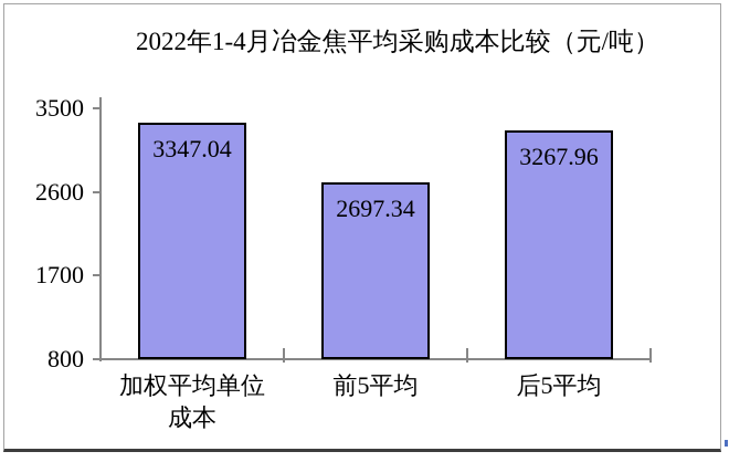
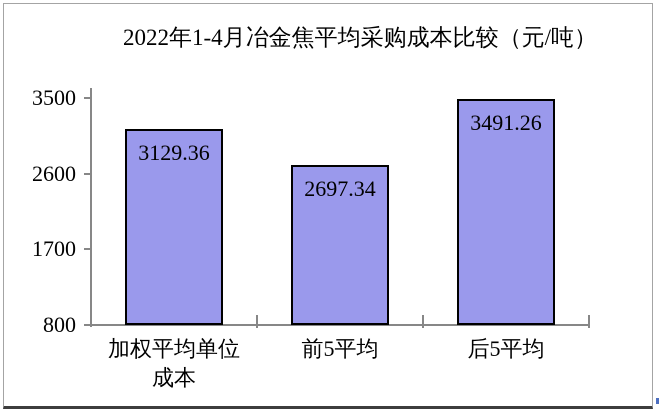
加权平均单位成本: 3347.04 -> 3129.36
后5平均: 3267.96 -> 3491.26
